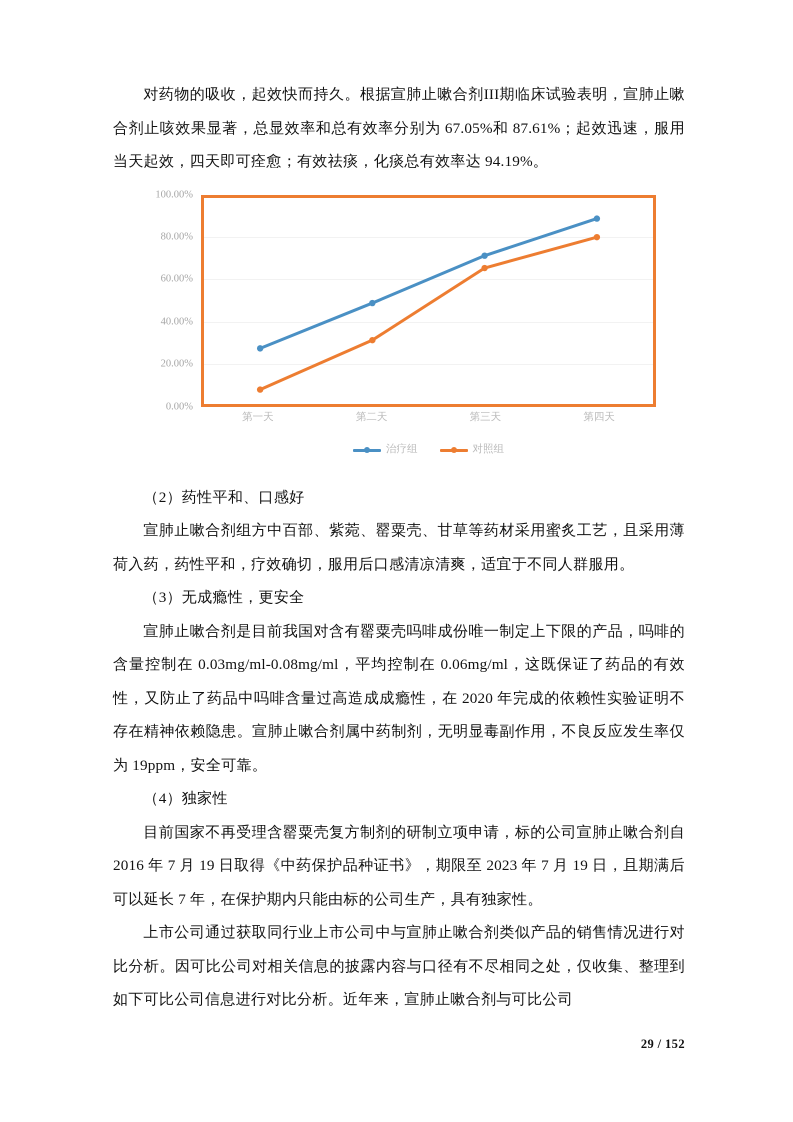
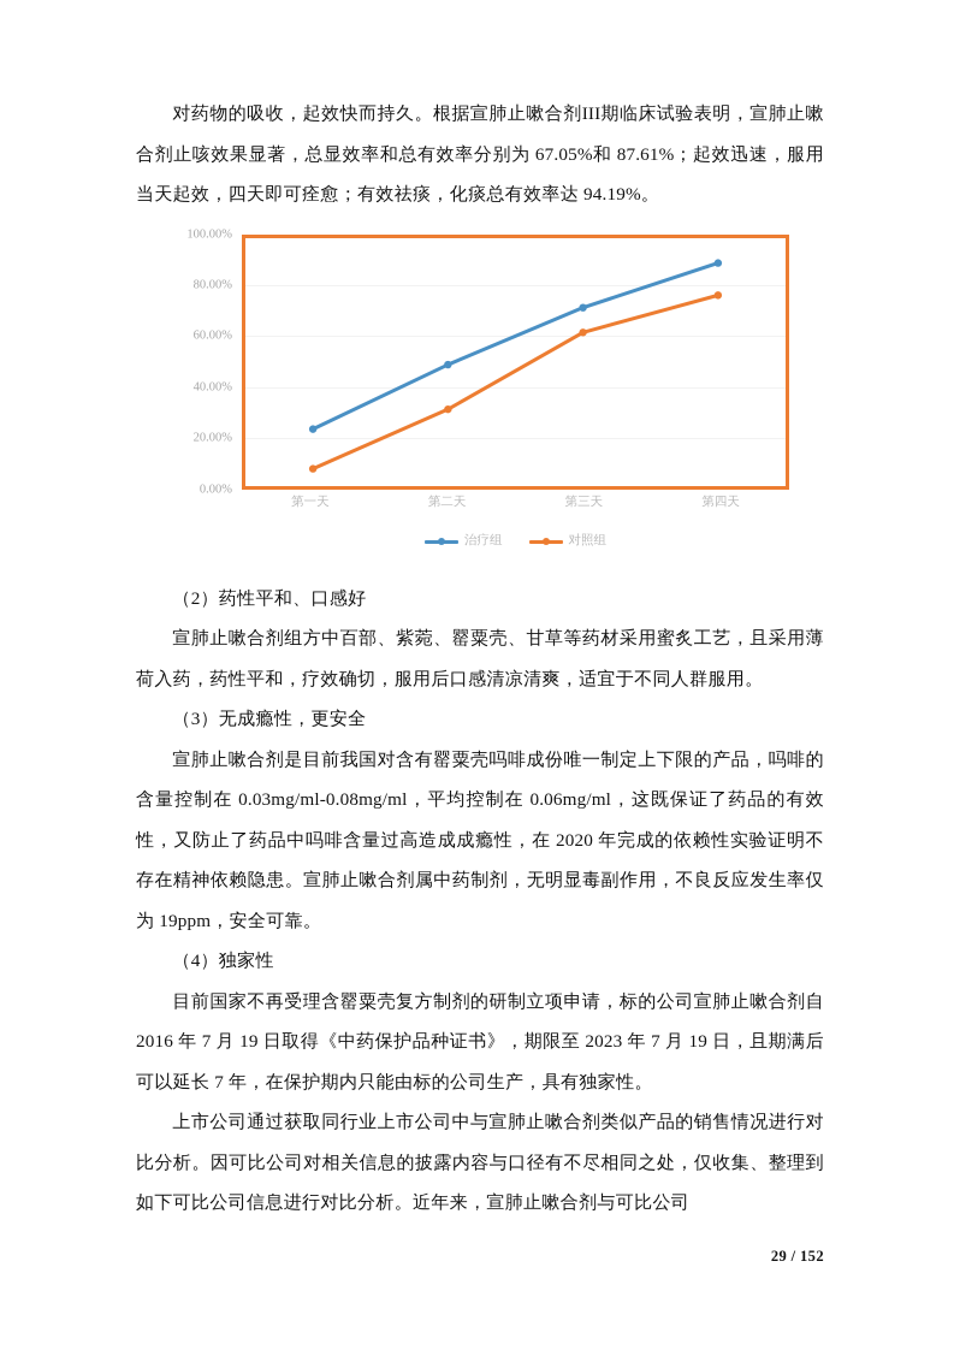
治疗组/第一天: 27% -> 23%
对照组/第三天: 66% -> 62%
对照组/第四天: 81% -> 77%
